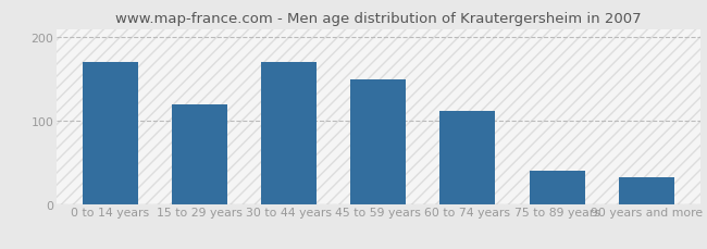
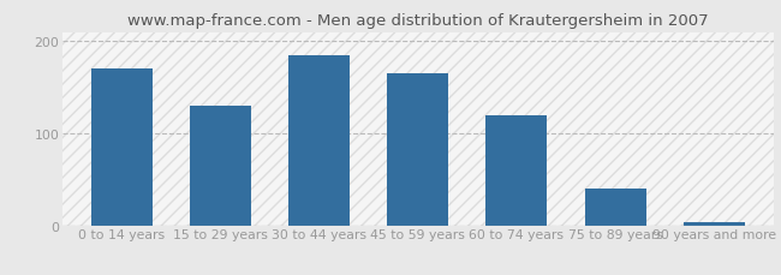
15 to 29 years: 120 -> 130
30 to 44 years: 170 -> 185
45 to 59 years: 150 -> 165
60 to 74 years: 112 -> 120
90 years and more: 32 -> 3
